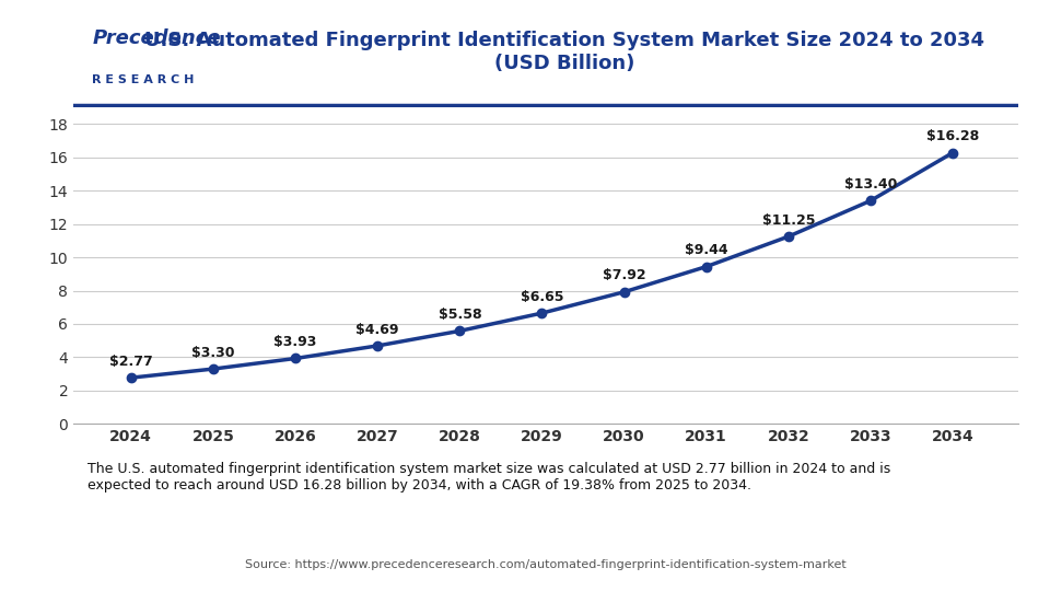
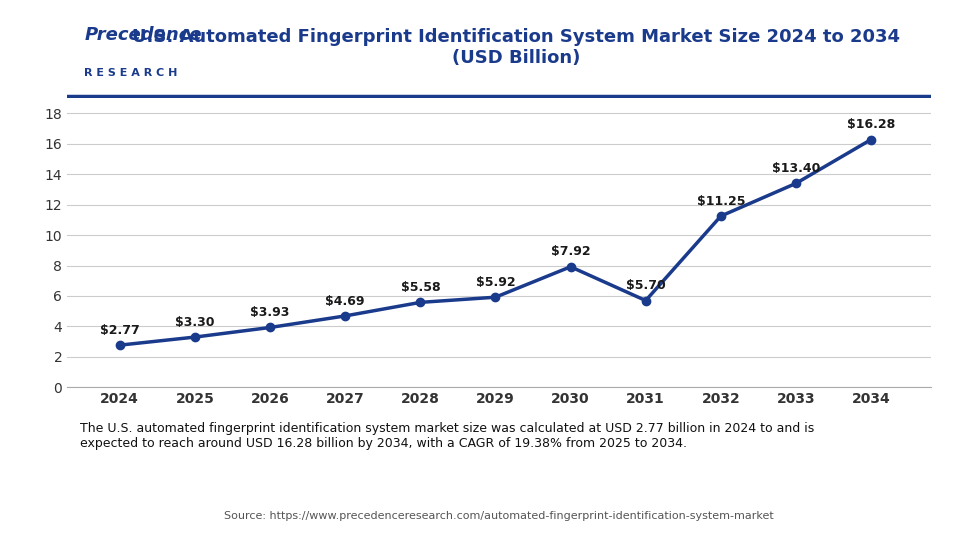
2029: $6.65 -> $5.92
2031: $9.44 -> $5.70
